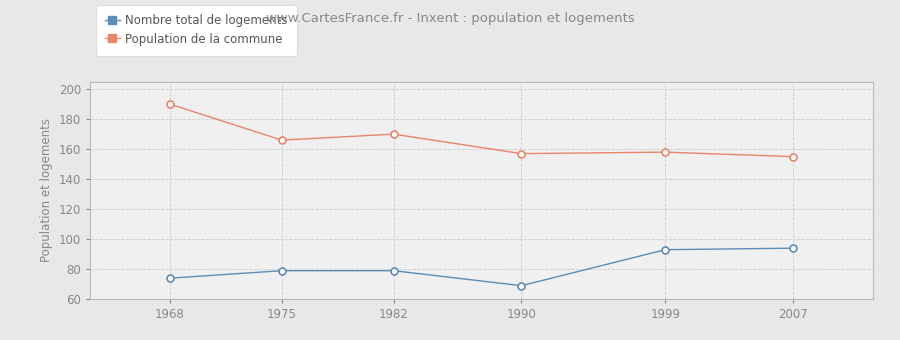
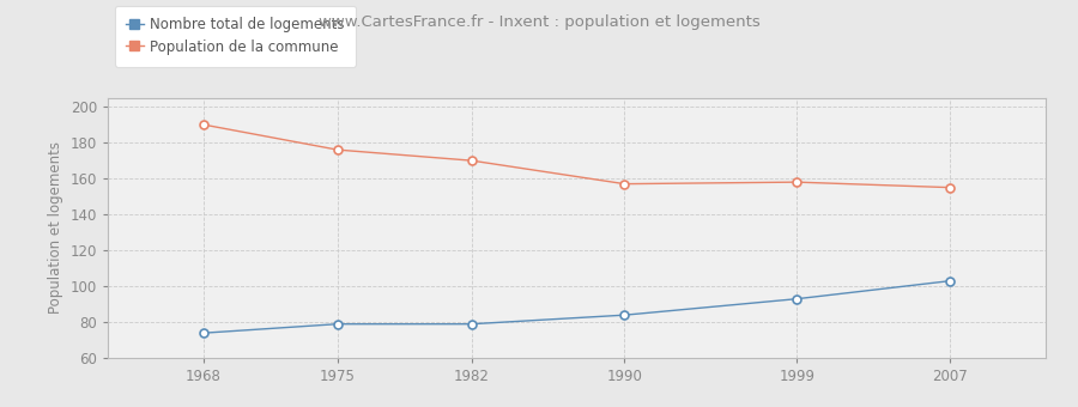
Population de la commune/1975: 166 -> 176
Nombre total de logements/1990: 69 -> 84
Nombre total de logements/2007: 94 -> 103
